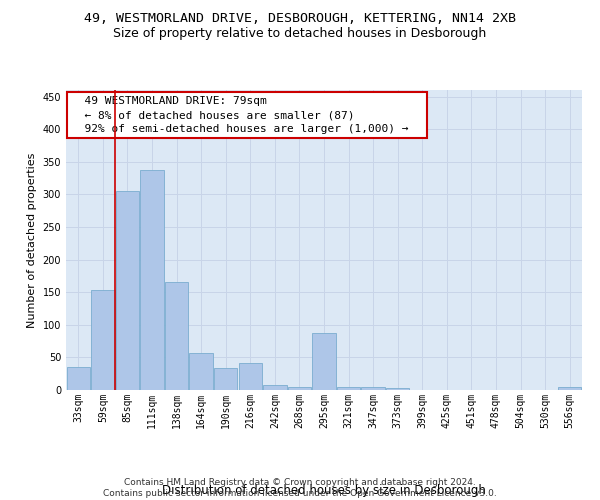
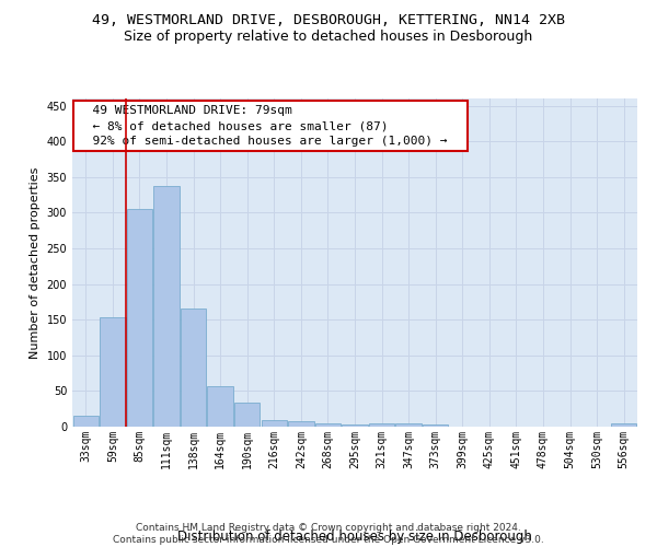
33sqm: 36 -> 15
216sqm: 42 -> 9
295sqm: 88 -> 3
